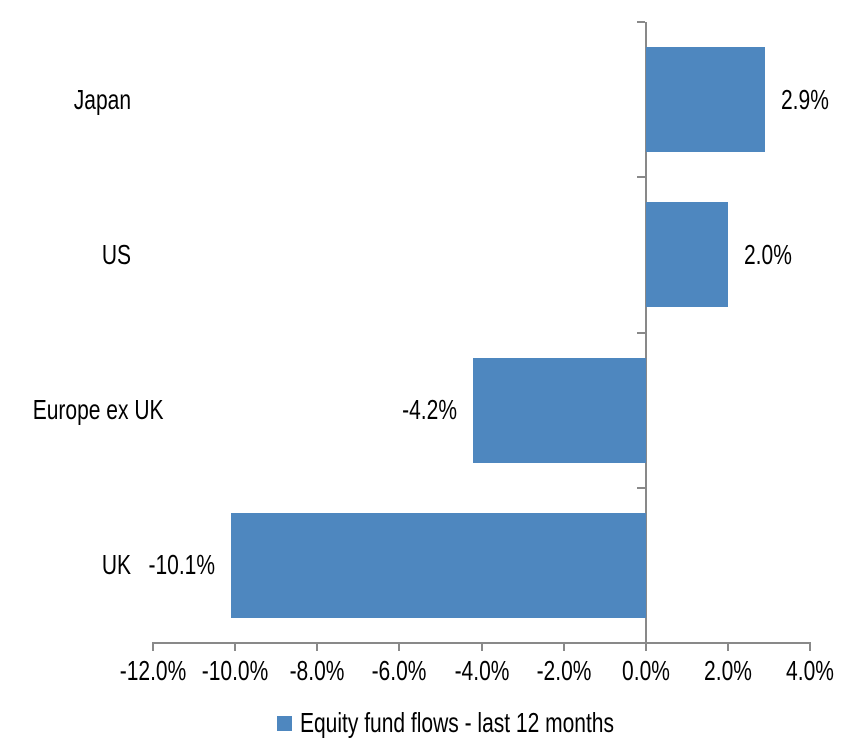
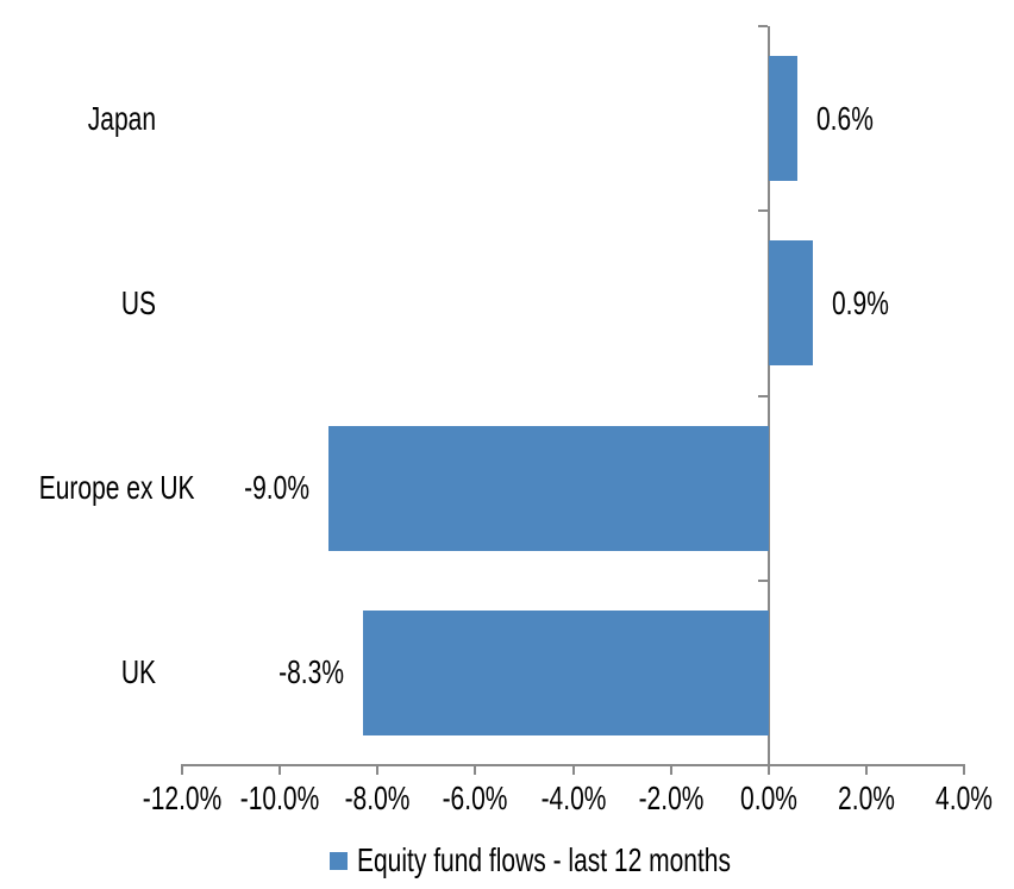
Japan: 2.9% -> 0.6%
US: 2.0% -> 0.9%
Europe ex UK: -4.2% -> -9.0%
UK: -10.1% -> -8.3%
